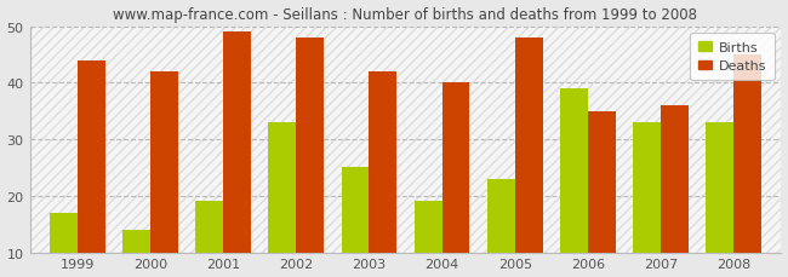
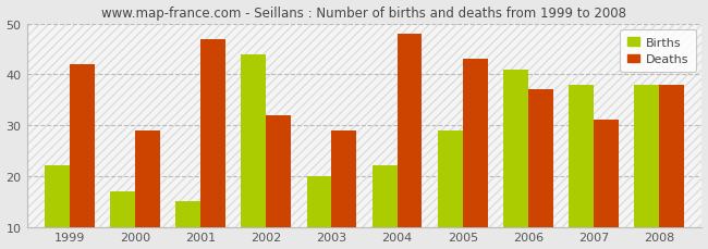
Births/1999: 17 -> 22
Deaths/1999: 44 -> 42
Births/2000: 14 -> 17
Deaths/2000: 42 -> 29
Births/2001: 19 -> 15
Deaths/2001: 49 -> 47
Births/2002: 33 -> 44
Deaths/2002: 48 -> 32
Births/2003: 25 -> 20
Deaths/2003: 42 -> 29
Births/2004: 19 -> 22
Deaths/2004: 40 -> 48
Births/2005: 23 -> 29
Deaths/2005: 48 -> 43
Births/2006: 39 -> 41
Deaths/2006: 35 -> 37
Births/2007: 33 -> 38
Deaths/2007: 36 -> 31
Births/2008: 33 -> 38
Deaths/2008: 45 -> 38
